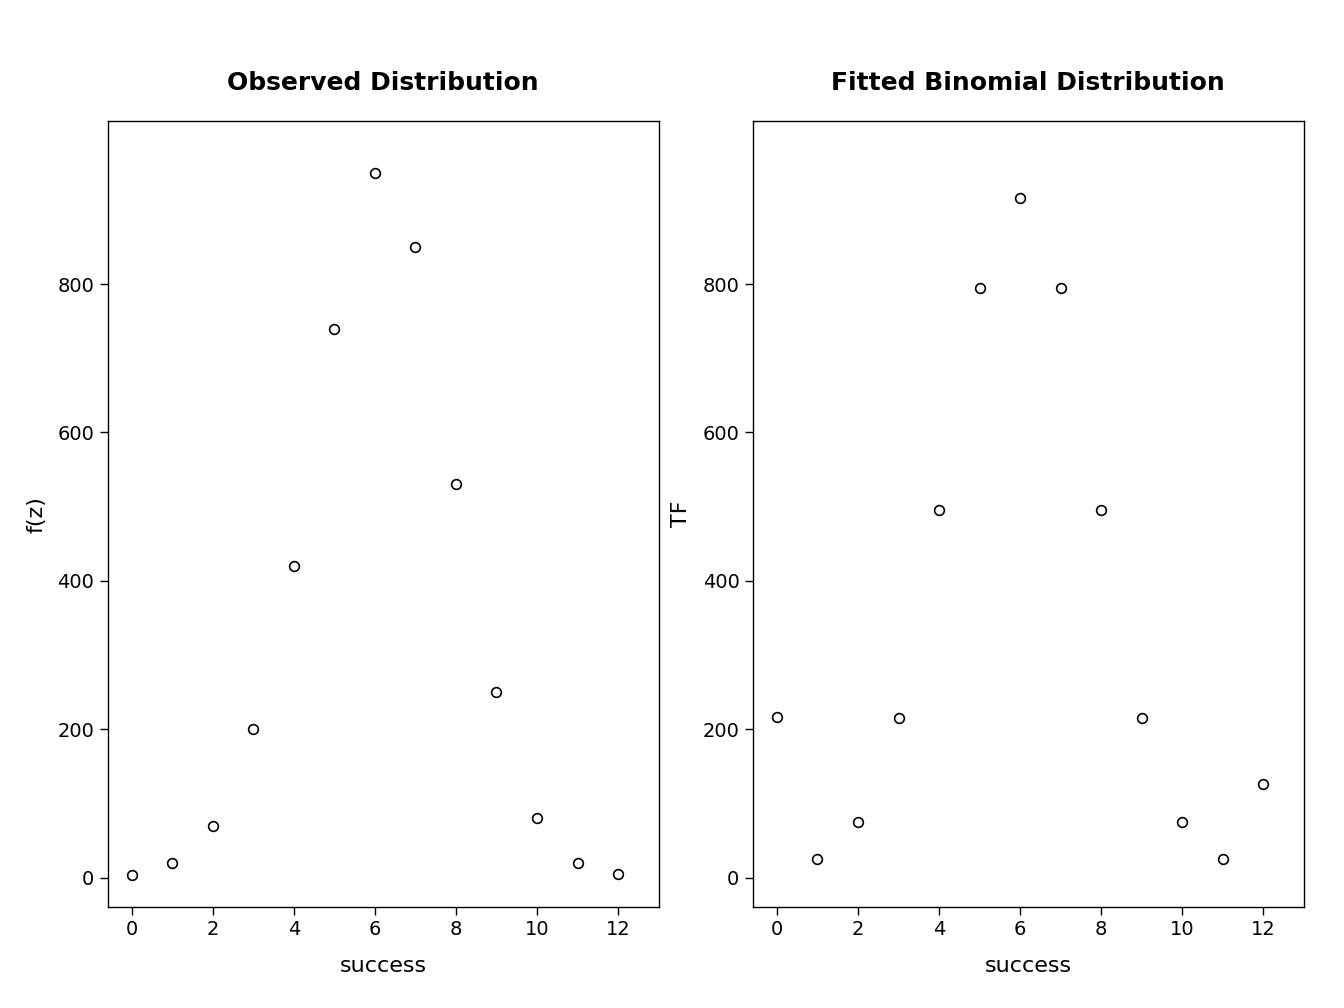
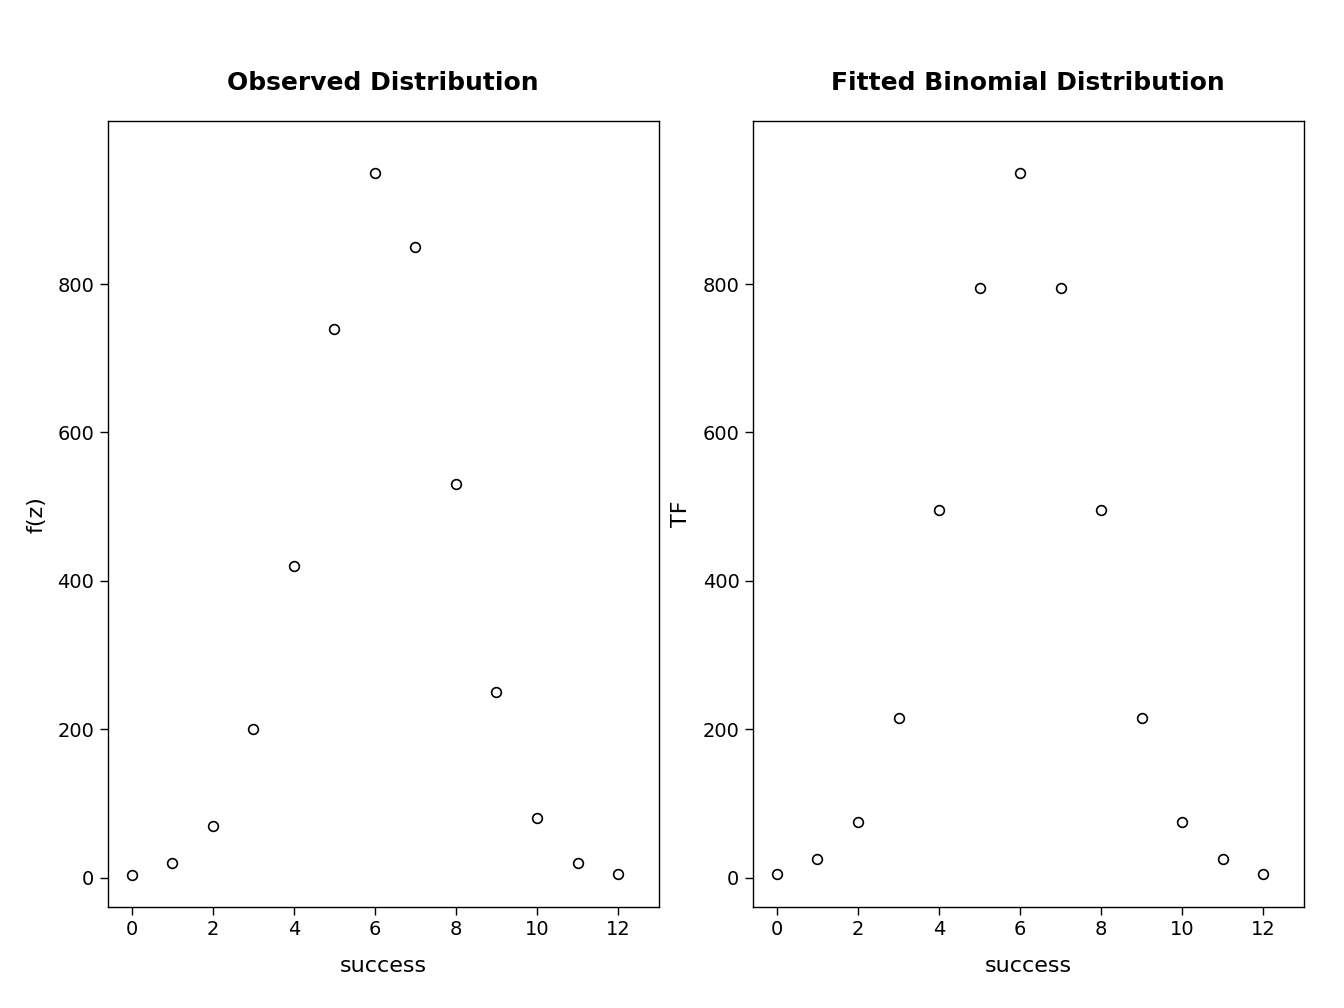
Fitted Binomial Distribution/0: 216 -> 5
Fitted Binomial Distribution/6: 916 -> 950
Fitted Binomial Distribution/12: 126 -> 5
